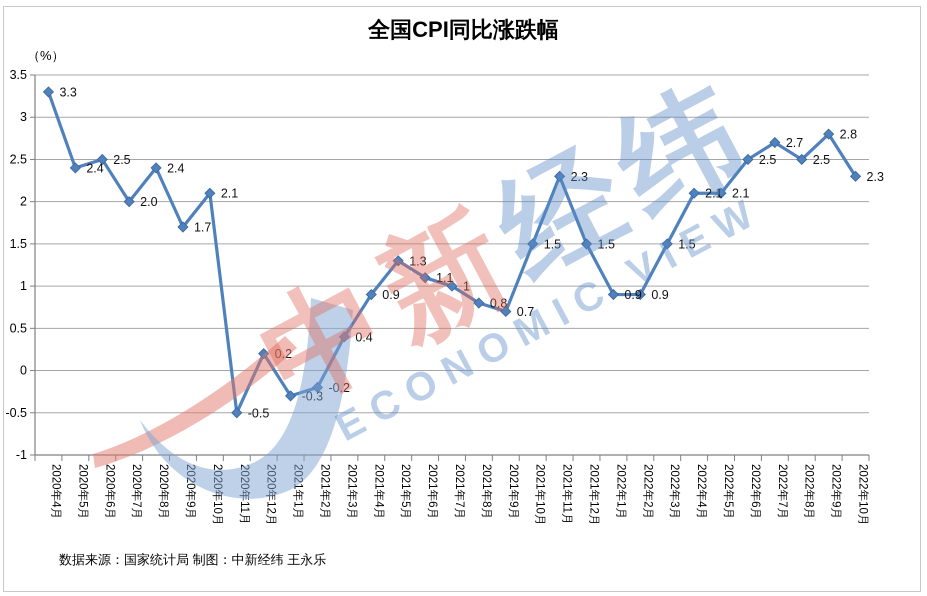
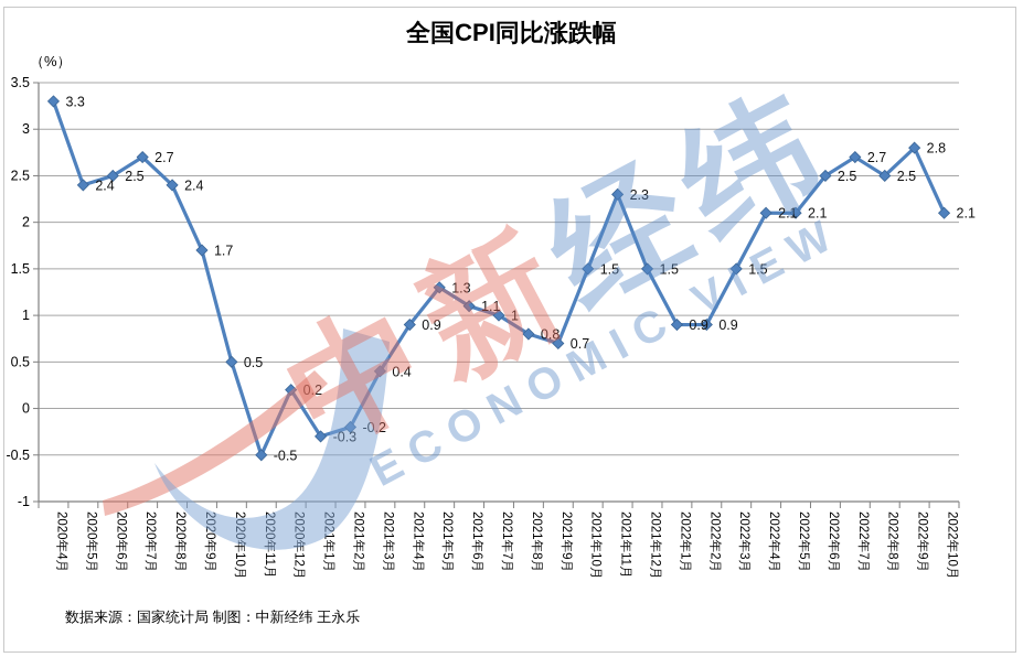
2020年7月: 2.0 -> 2.7
2020年10月: 2.1 -> 0.5
2022年10月: 2.3 -> 2.1
